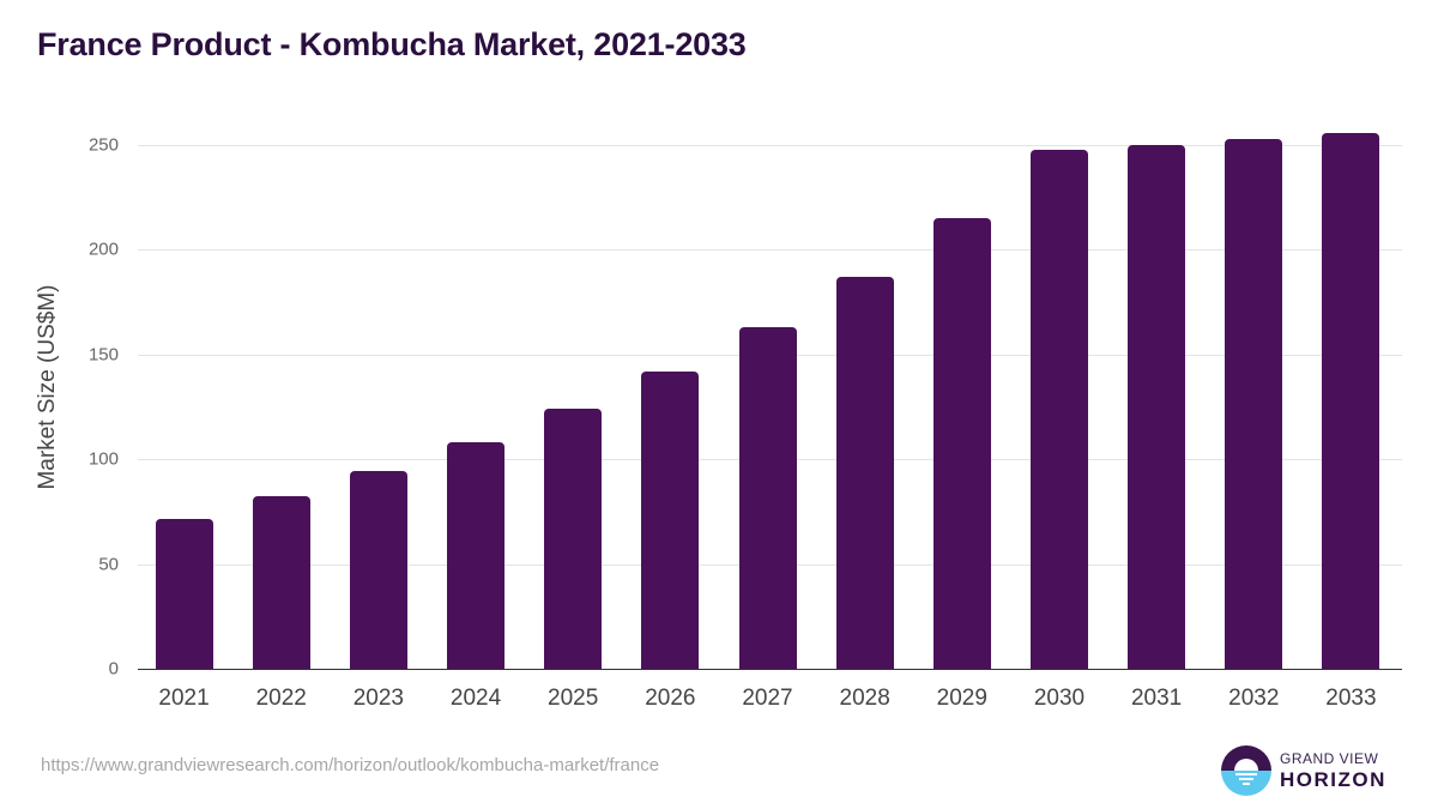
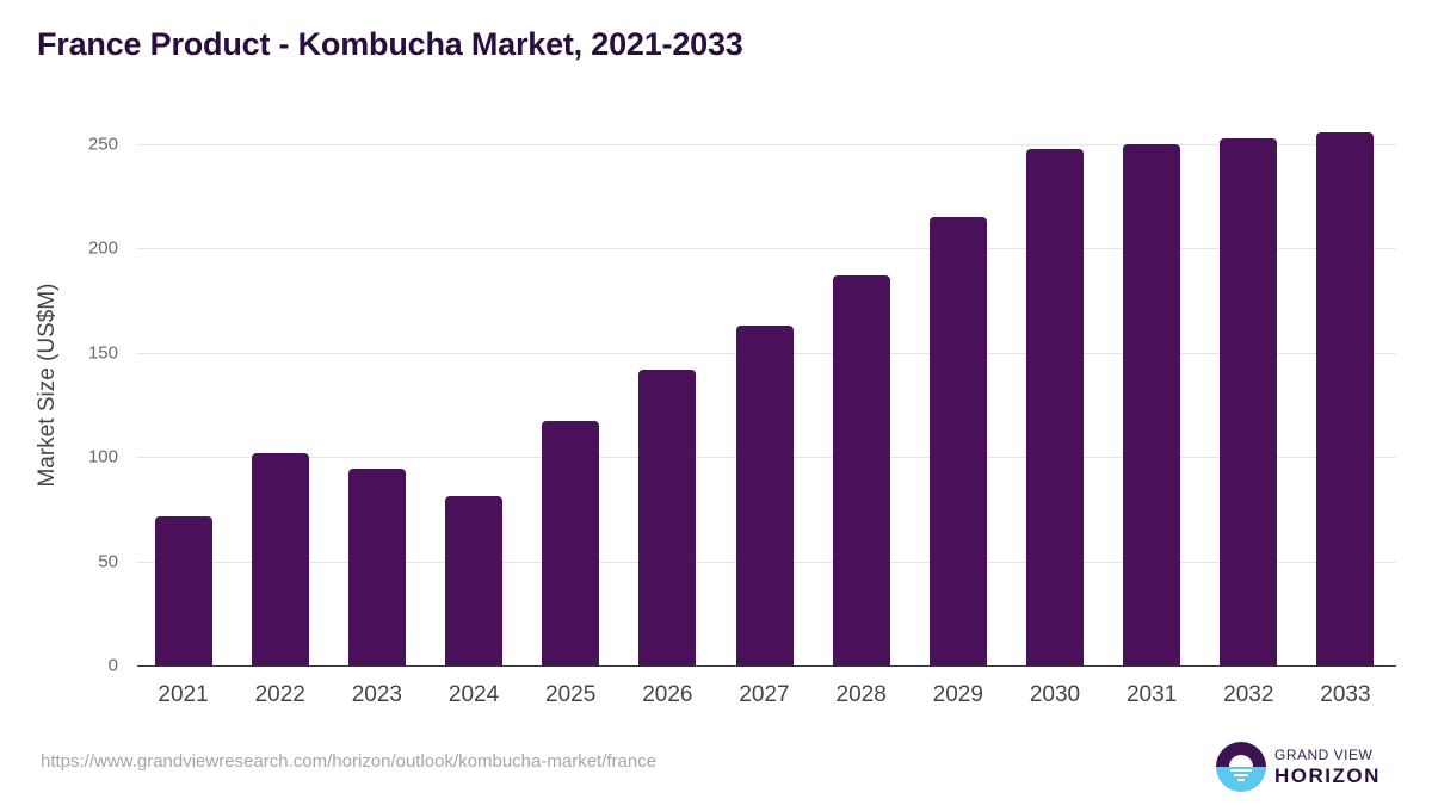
2022: 82 -> 102
2024: 108 -> 81
2025: 124 -> 117
